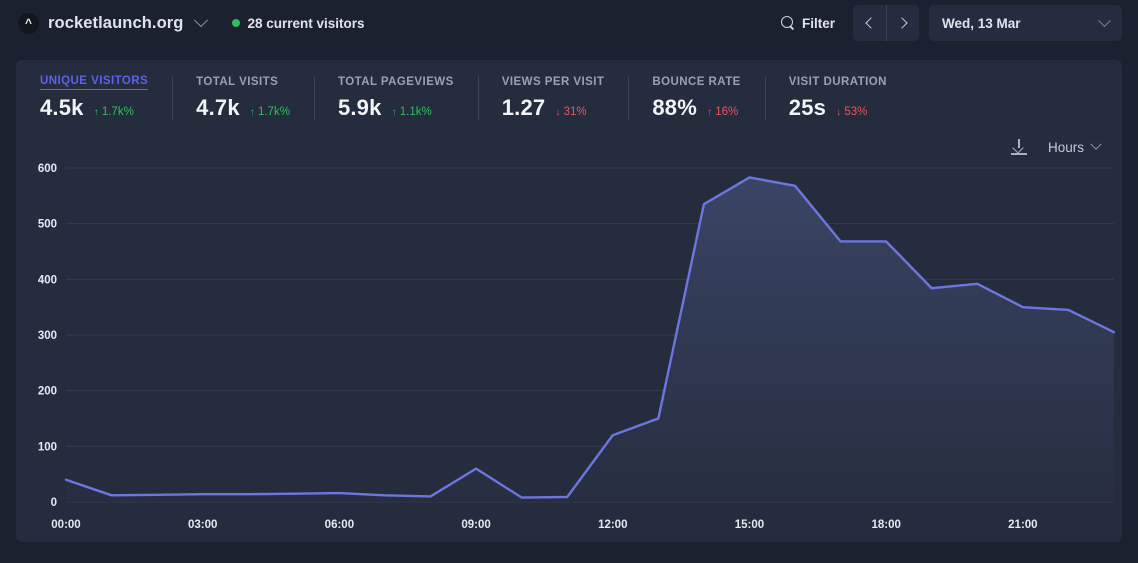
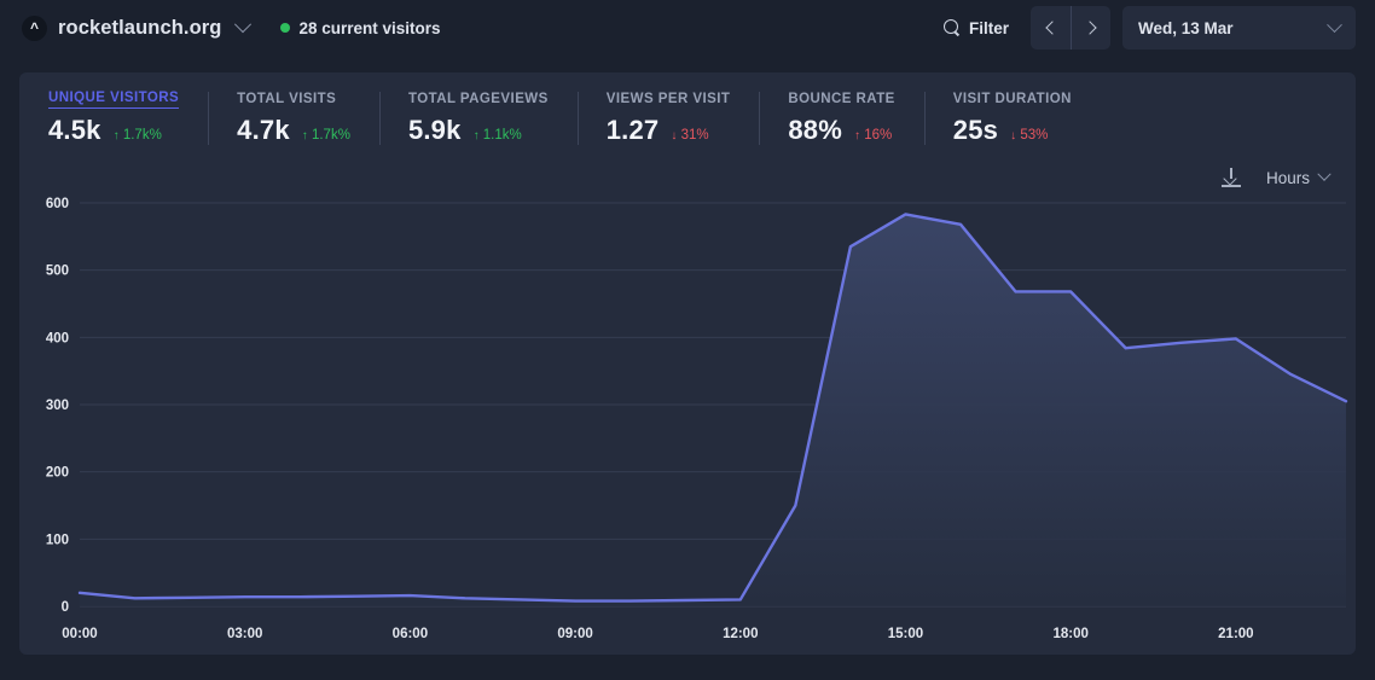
00:00: 40 -> 20
09:00: 60 -> 10
12:00: 120 -> 10
21:00: 350 -> 400
